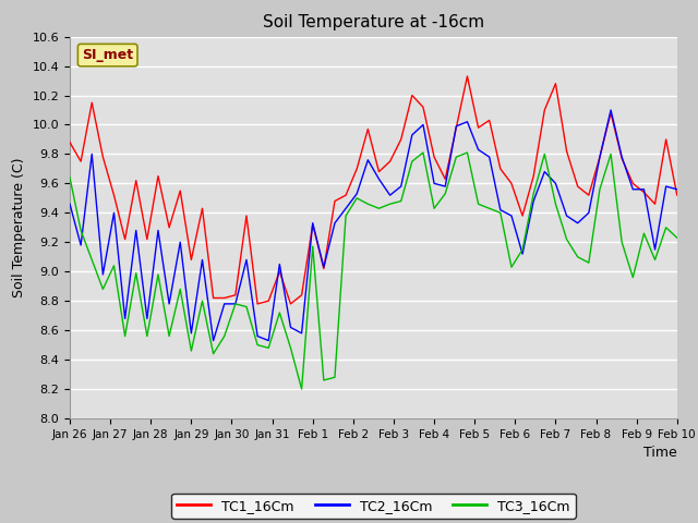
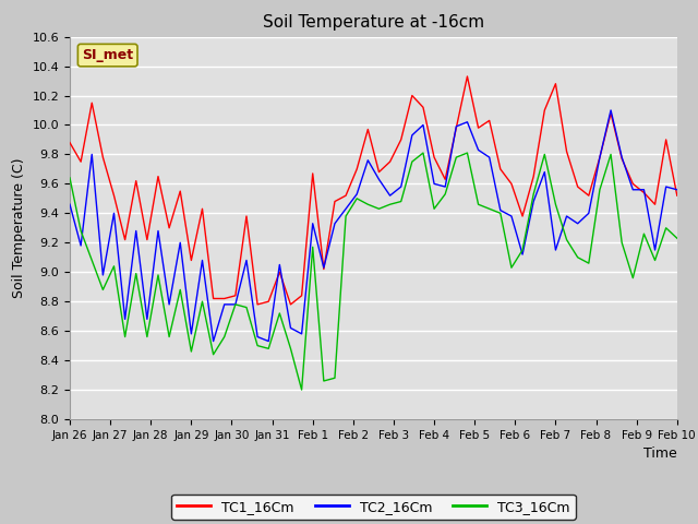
TC1_16Cm/Feb 1: 9.32 -> 9.67
TC2_16Cm/Feb 7: 9.60 -> 9.15
